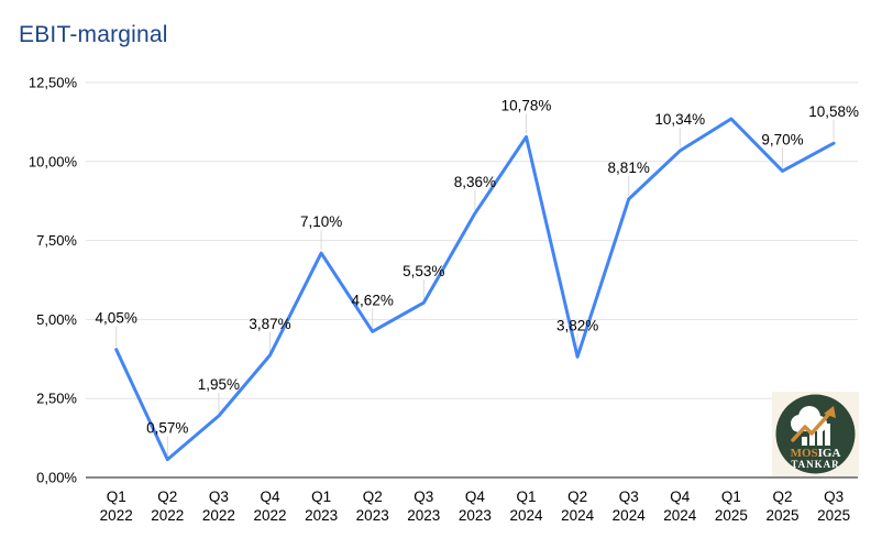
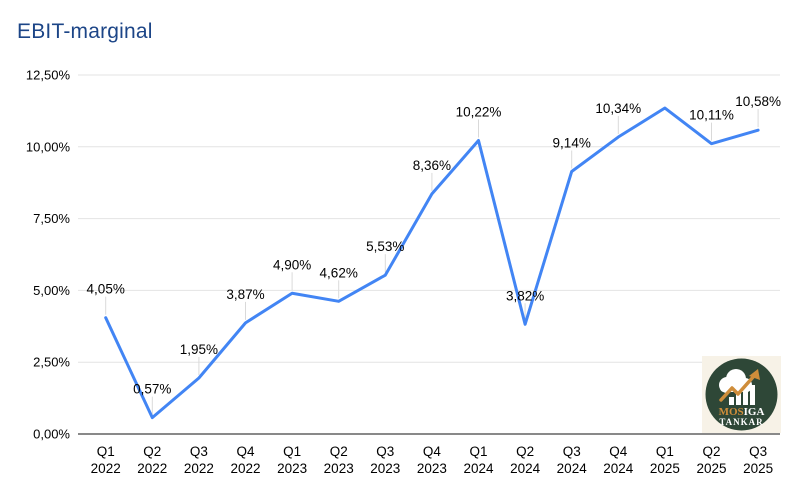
Q1 2023: 7,10% -> 4,90%
Q1 2024: 10,78% -> 10,22%
Q3 2024: 8,81% -> 9,14%
Q2 2025: 9,70% -> 10,11%
